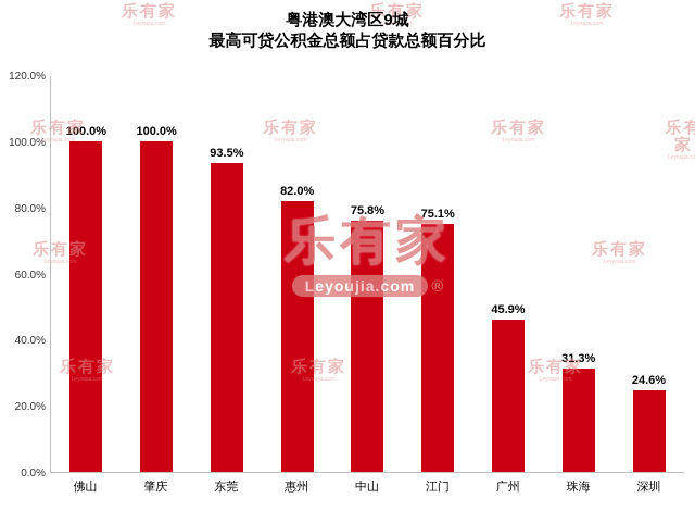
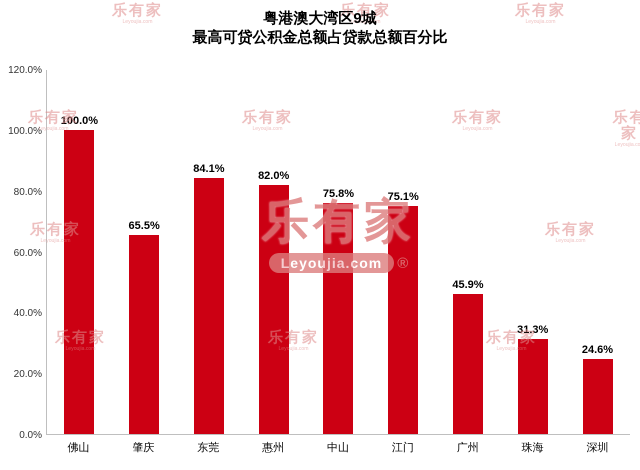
肇庆: 100.0% -> 65.5%
东莞: 93.5% -> 84.1%
